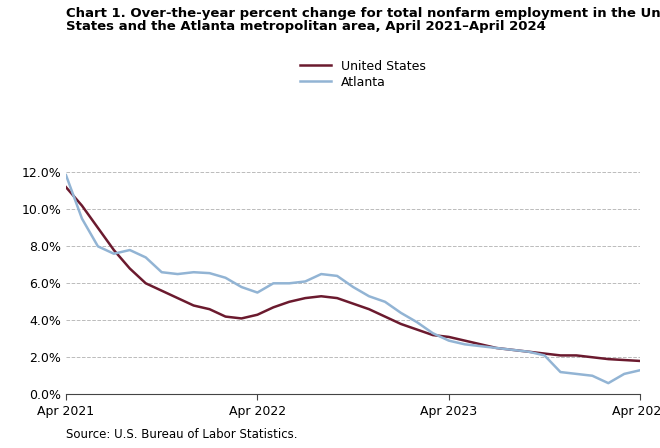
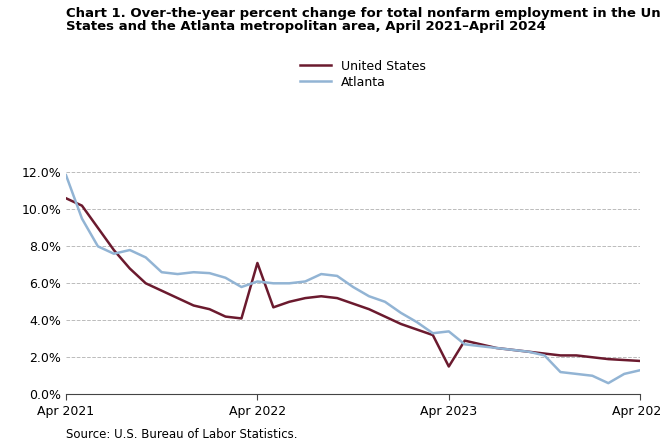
United States/Apr 2021: 11.2% -> 10.6%
United States/Apr 2022: 4.3% -> 7.1%
Atlanta/Apr 2022: 5.5% -> 6.1%
United States/Apr 2023: 3.1% -> 1.5%
Atlanta/Apr 2023: 2.9% -> 3.4%
